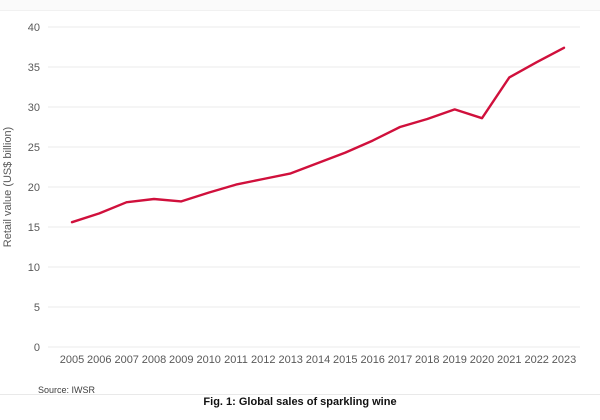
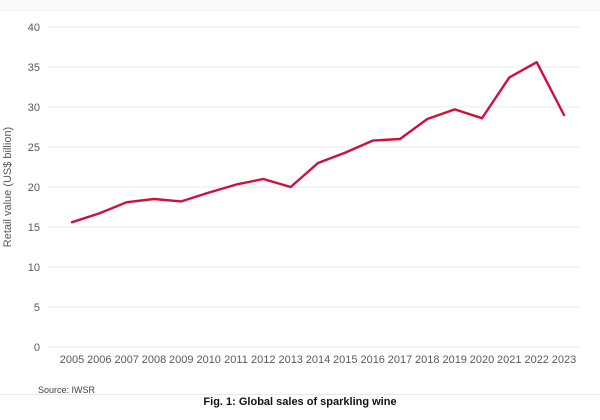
2013: 22 -> 20
2017: 28 -> 26
2023: 37 -> 29
